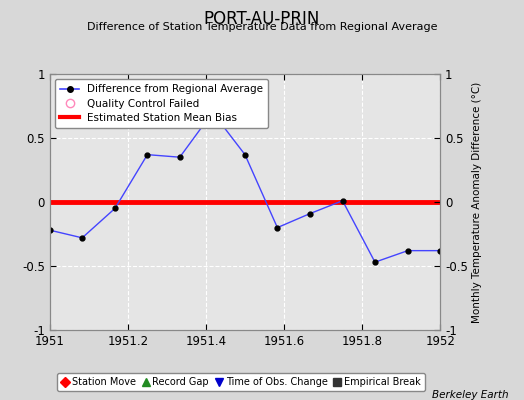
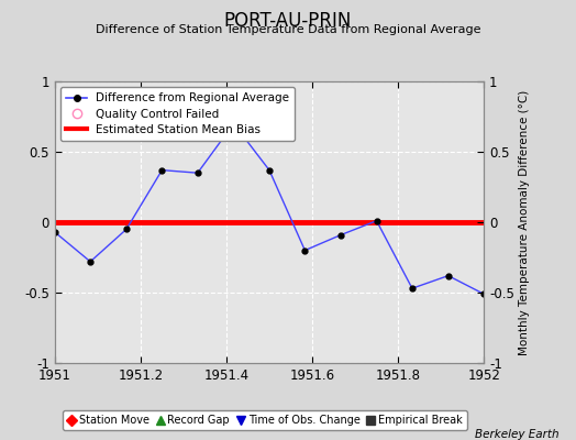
1951: -0.22 -> -0.07
1952: -0.38 -> -0.51
